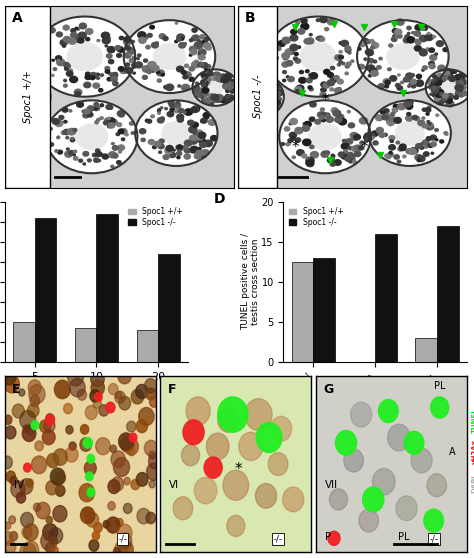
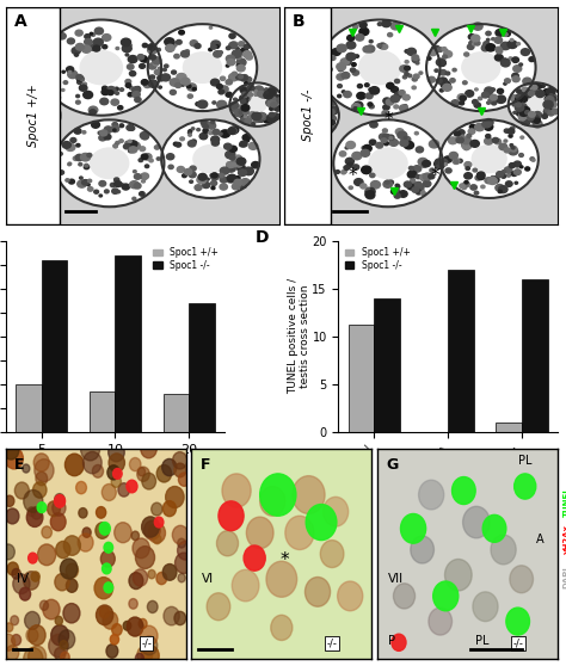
Spoc1 +/+/Metaphase I: 12.5 -> 11.2
Spoc1 -/-/Metaphase I: 13 -> 14
Spoc1 -/-/Pachytene: 16 -> 17
Spoc1 +/+/Others: 3.0 -> 1.0
Spoc1 -/-/Others: 17 -> 16
